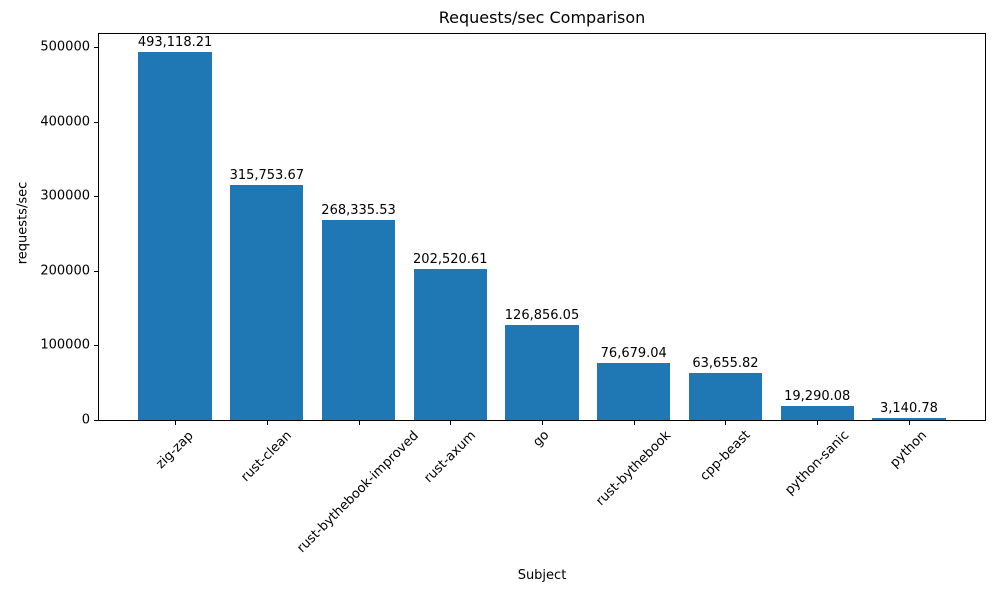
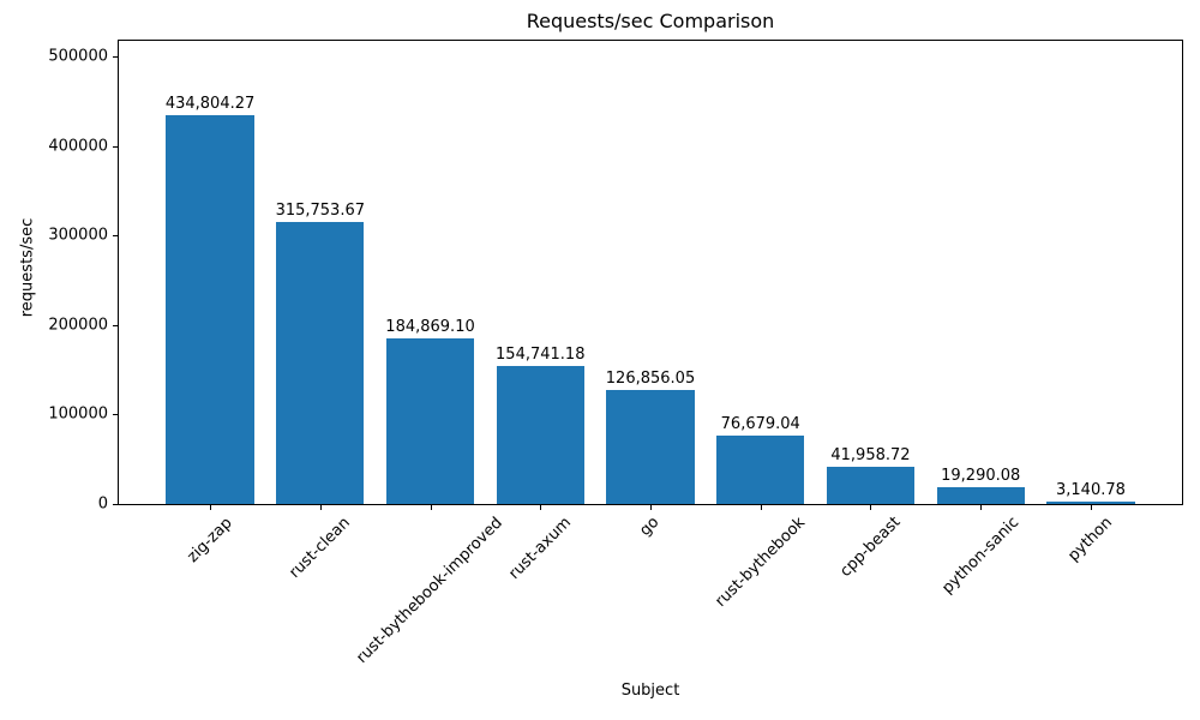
zig-zap: 493,118.21 -> 434,804.27
rust-bythebook-improved: 268,335.53 -> 184,869.10
rust-axum: 202,520.61 -> 154,741.18
cpp-beast: 63,655.82 -> 41,958.72
